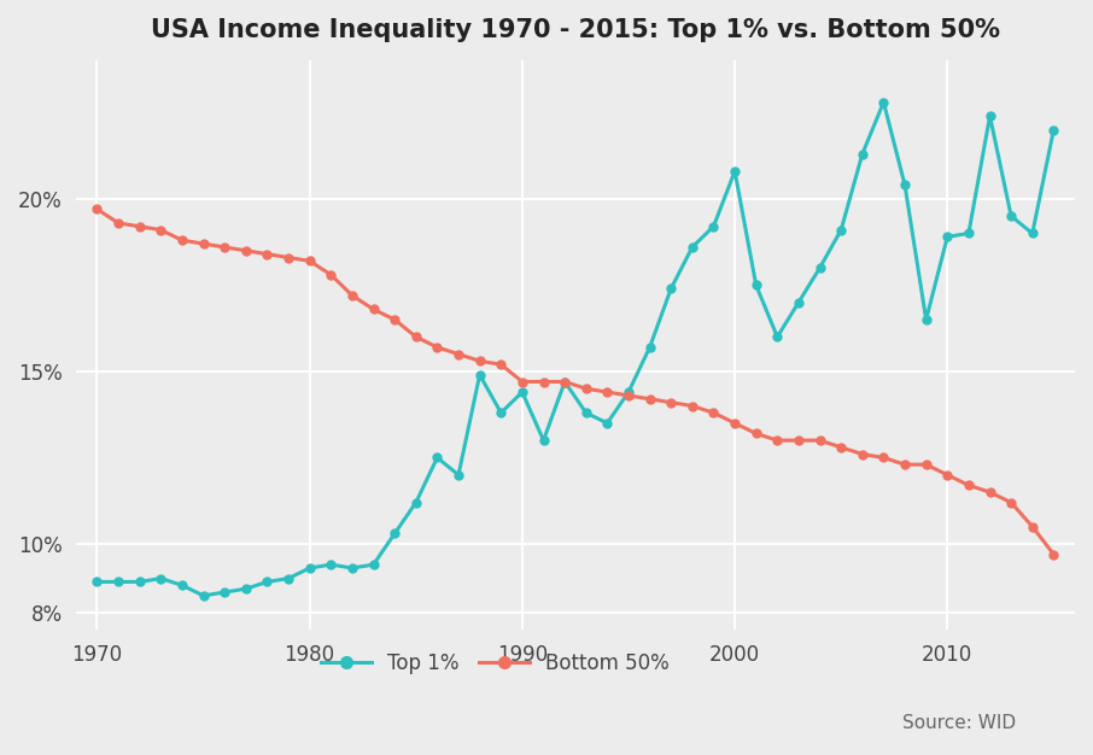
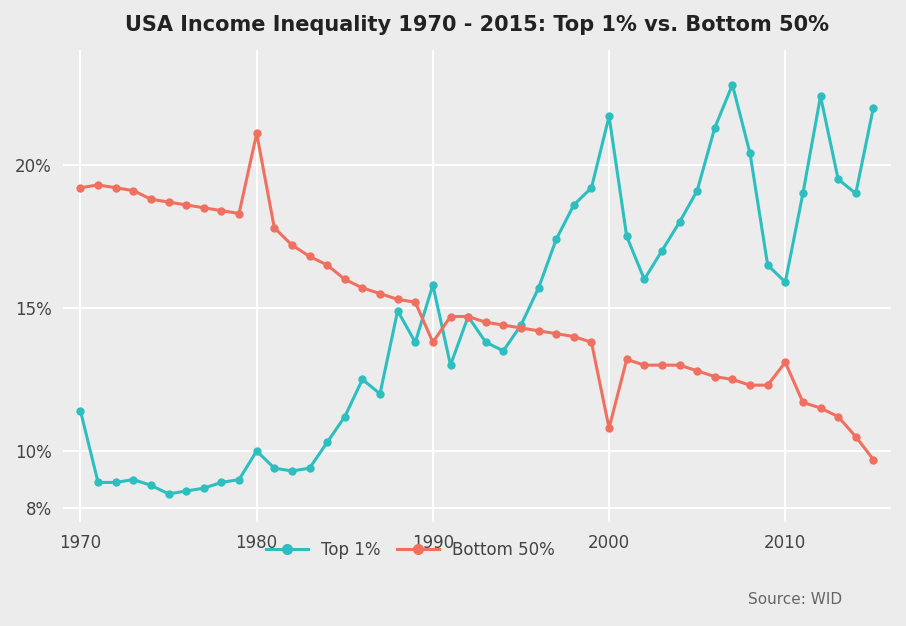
Top 1%/1970: 8.9% -> 11.4%
Bottom 50%/1970: 19.7% -> 19.2%
Top 1%/1980: 9.3% -> 10.0%
Bottom 50%/1980: 18.2% -> 21.1%
Top 1%/1990: 14.4% -> 15.8%
Bottom 50%/1990: 14.7% -> 13.8%
Top 1%/2000: 20.8% -> 21.7%
Bottom 50%/2000: 13.5% -> 10.8%
Top 1%/2010: 18.9% -> 15.9%
Bottom 50%/2010: 12.0% -> 13.1%
